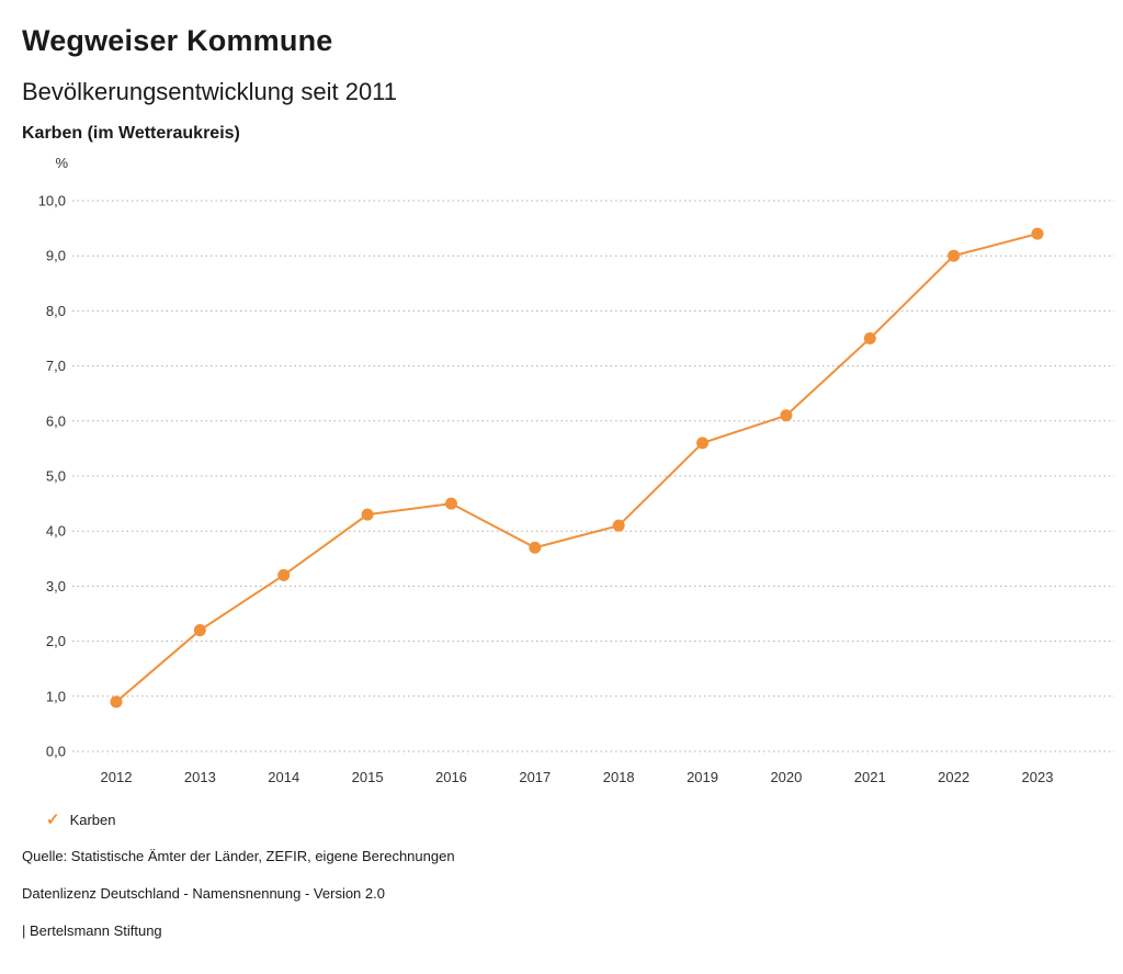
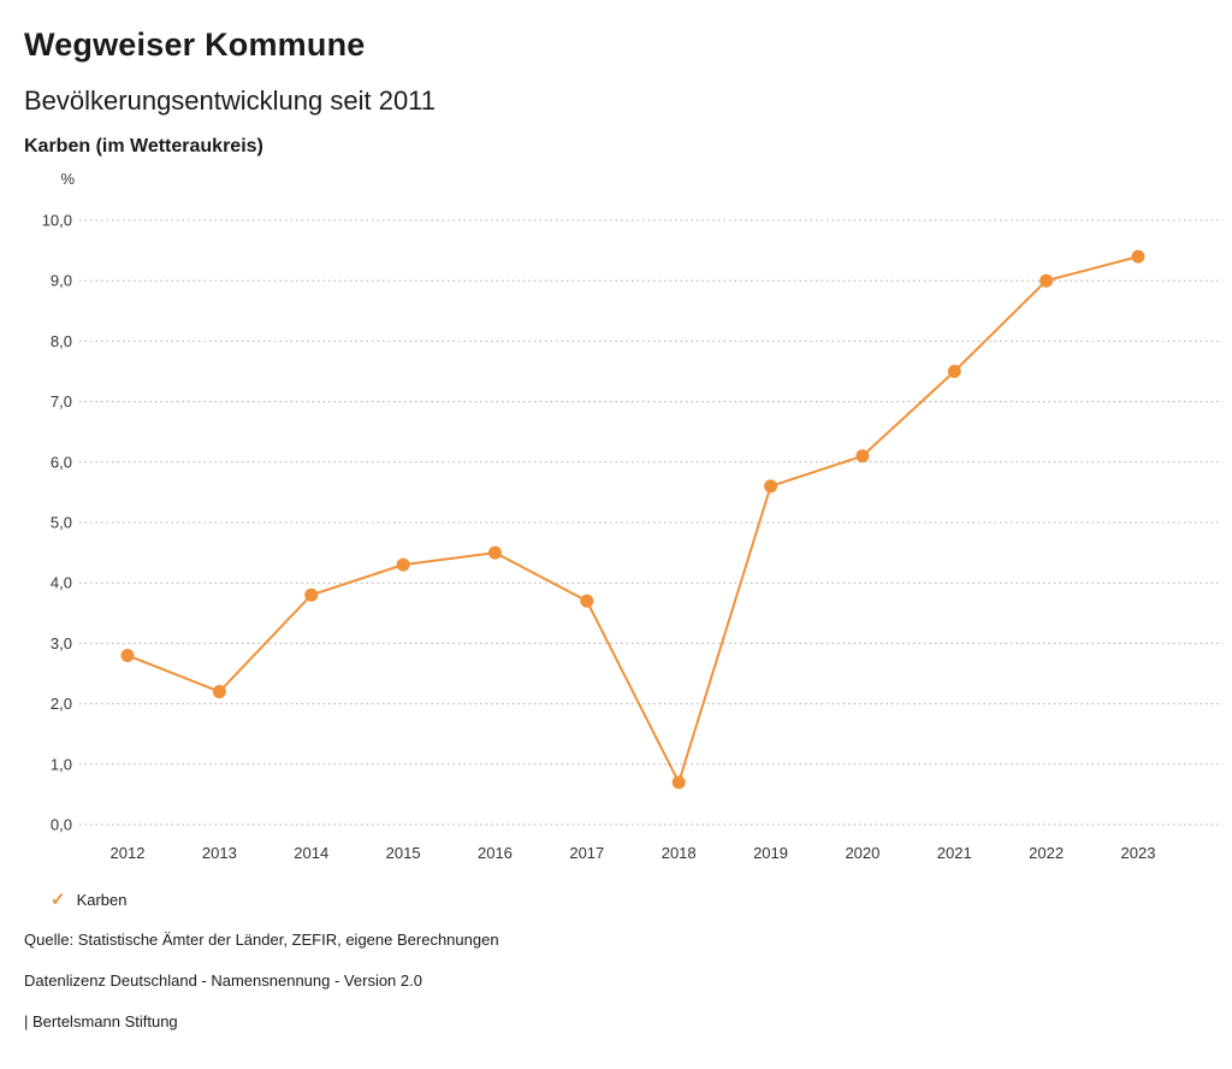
2012: 0,9 -> 2,8
2014: 3,2 -> 3,8
2018: 4,1 -> 0,7
